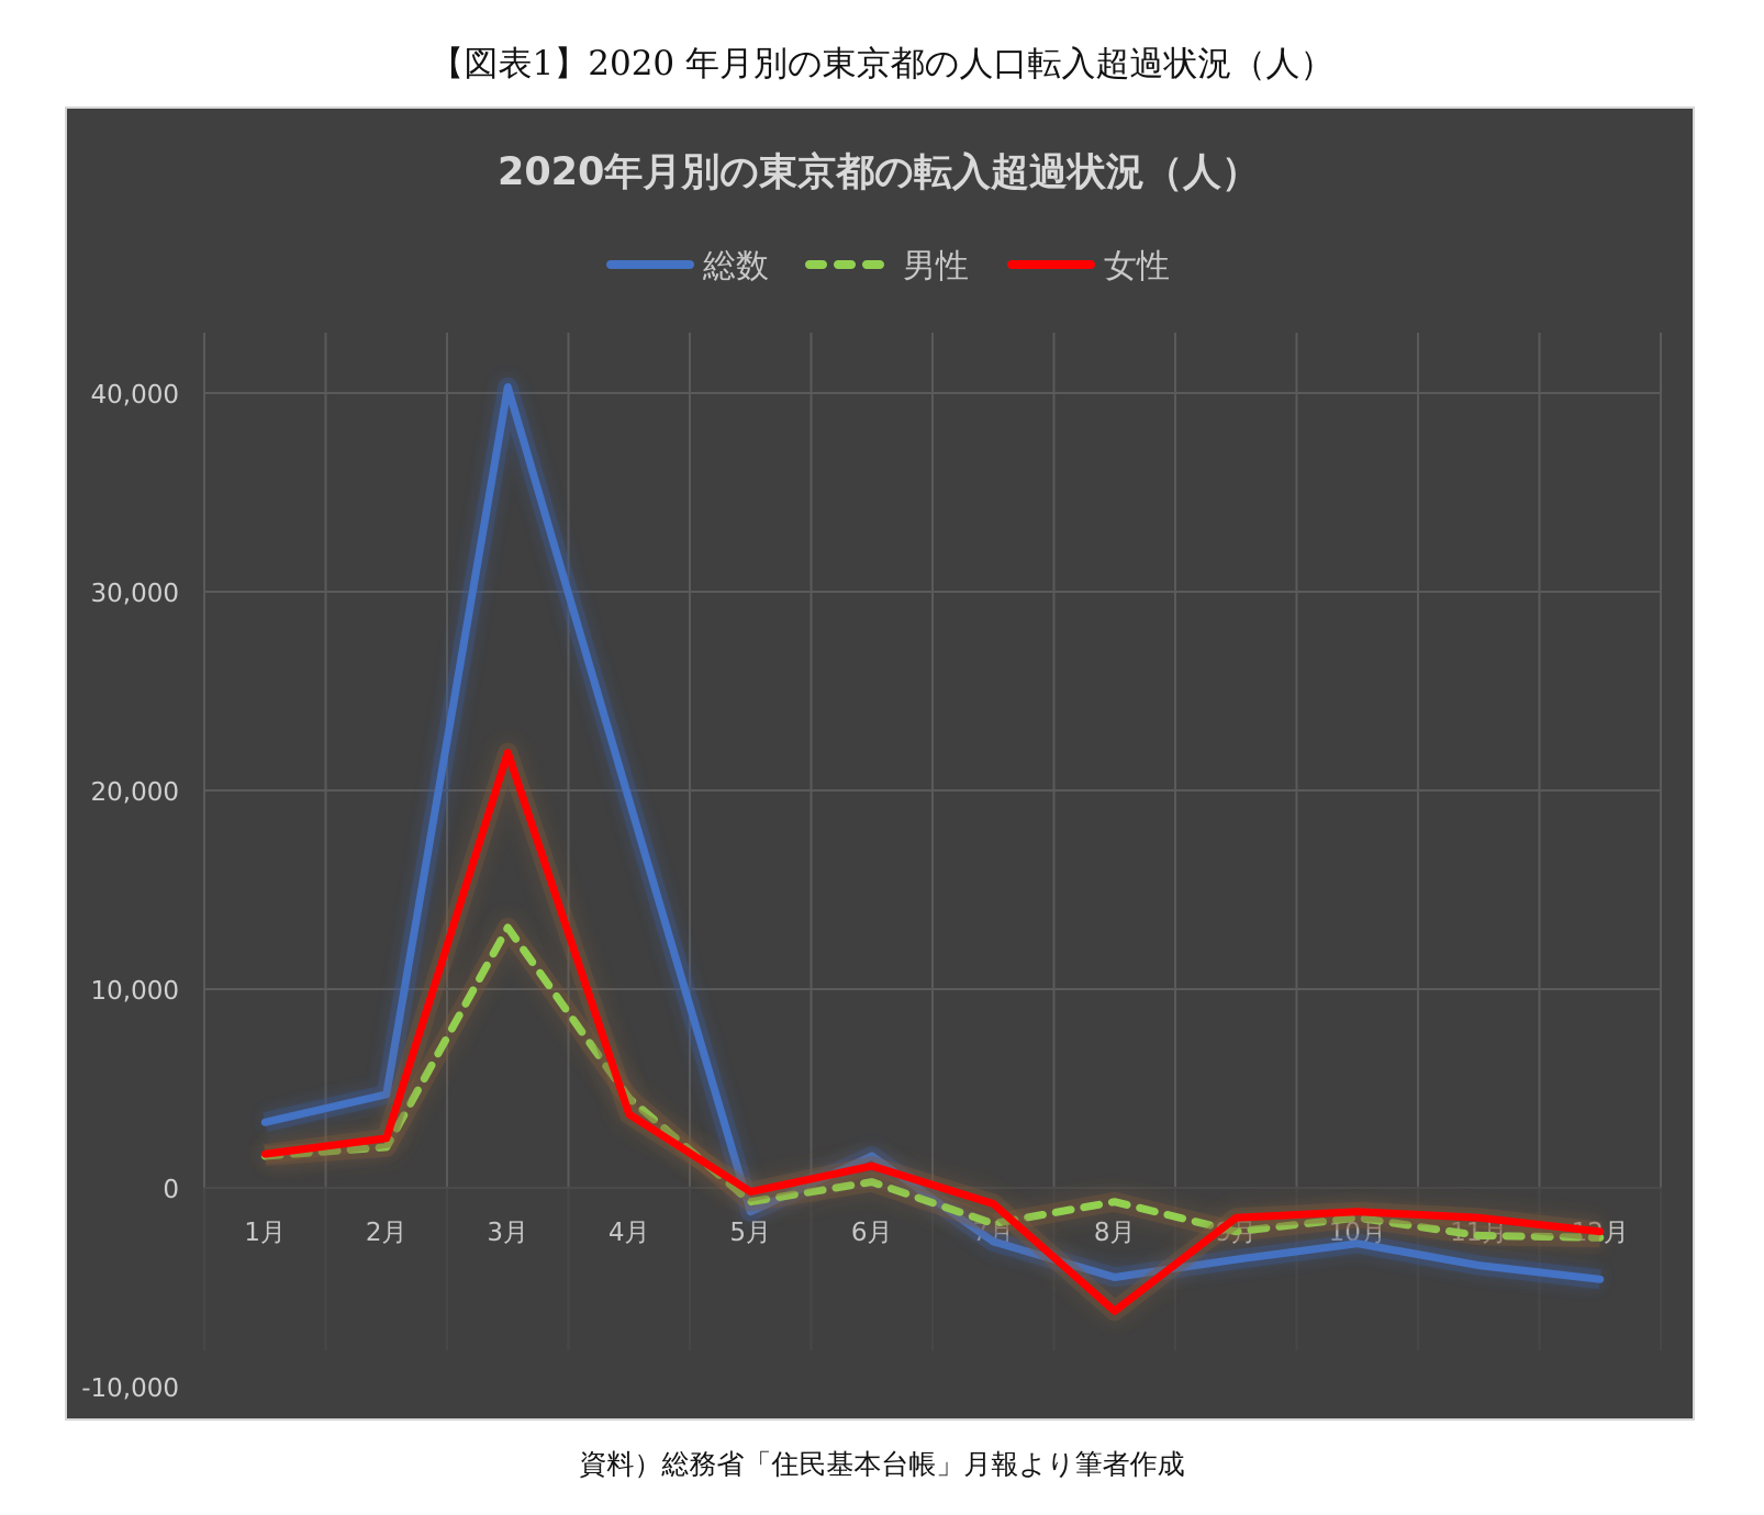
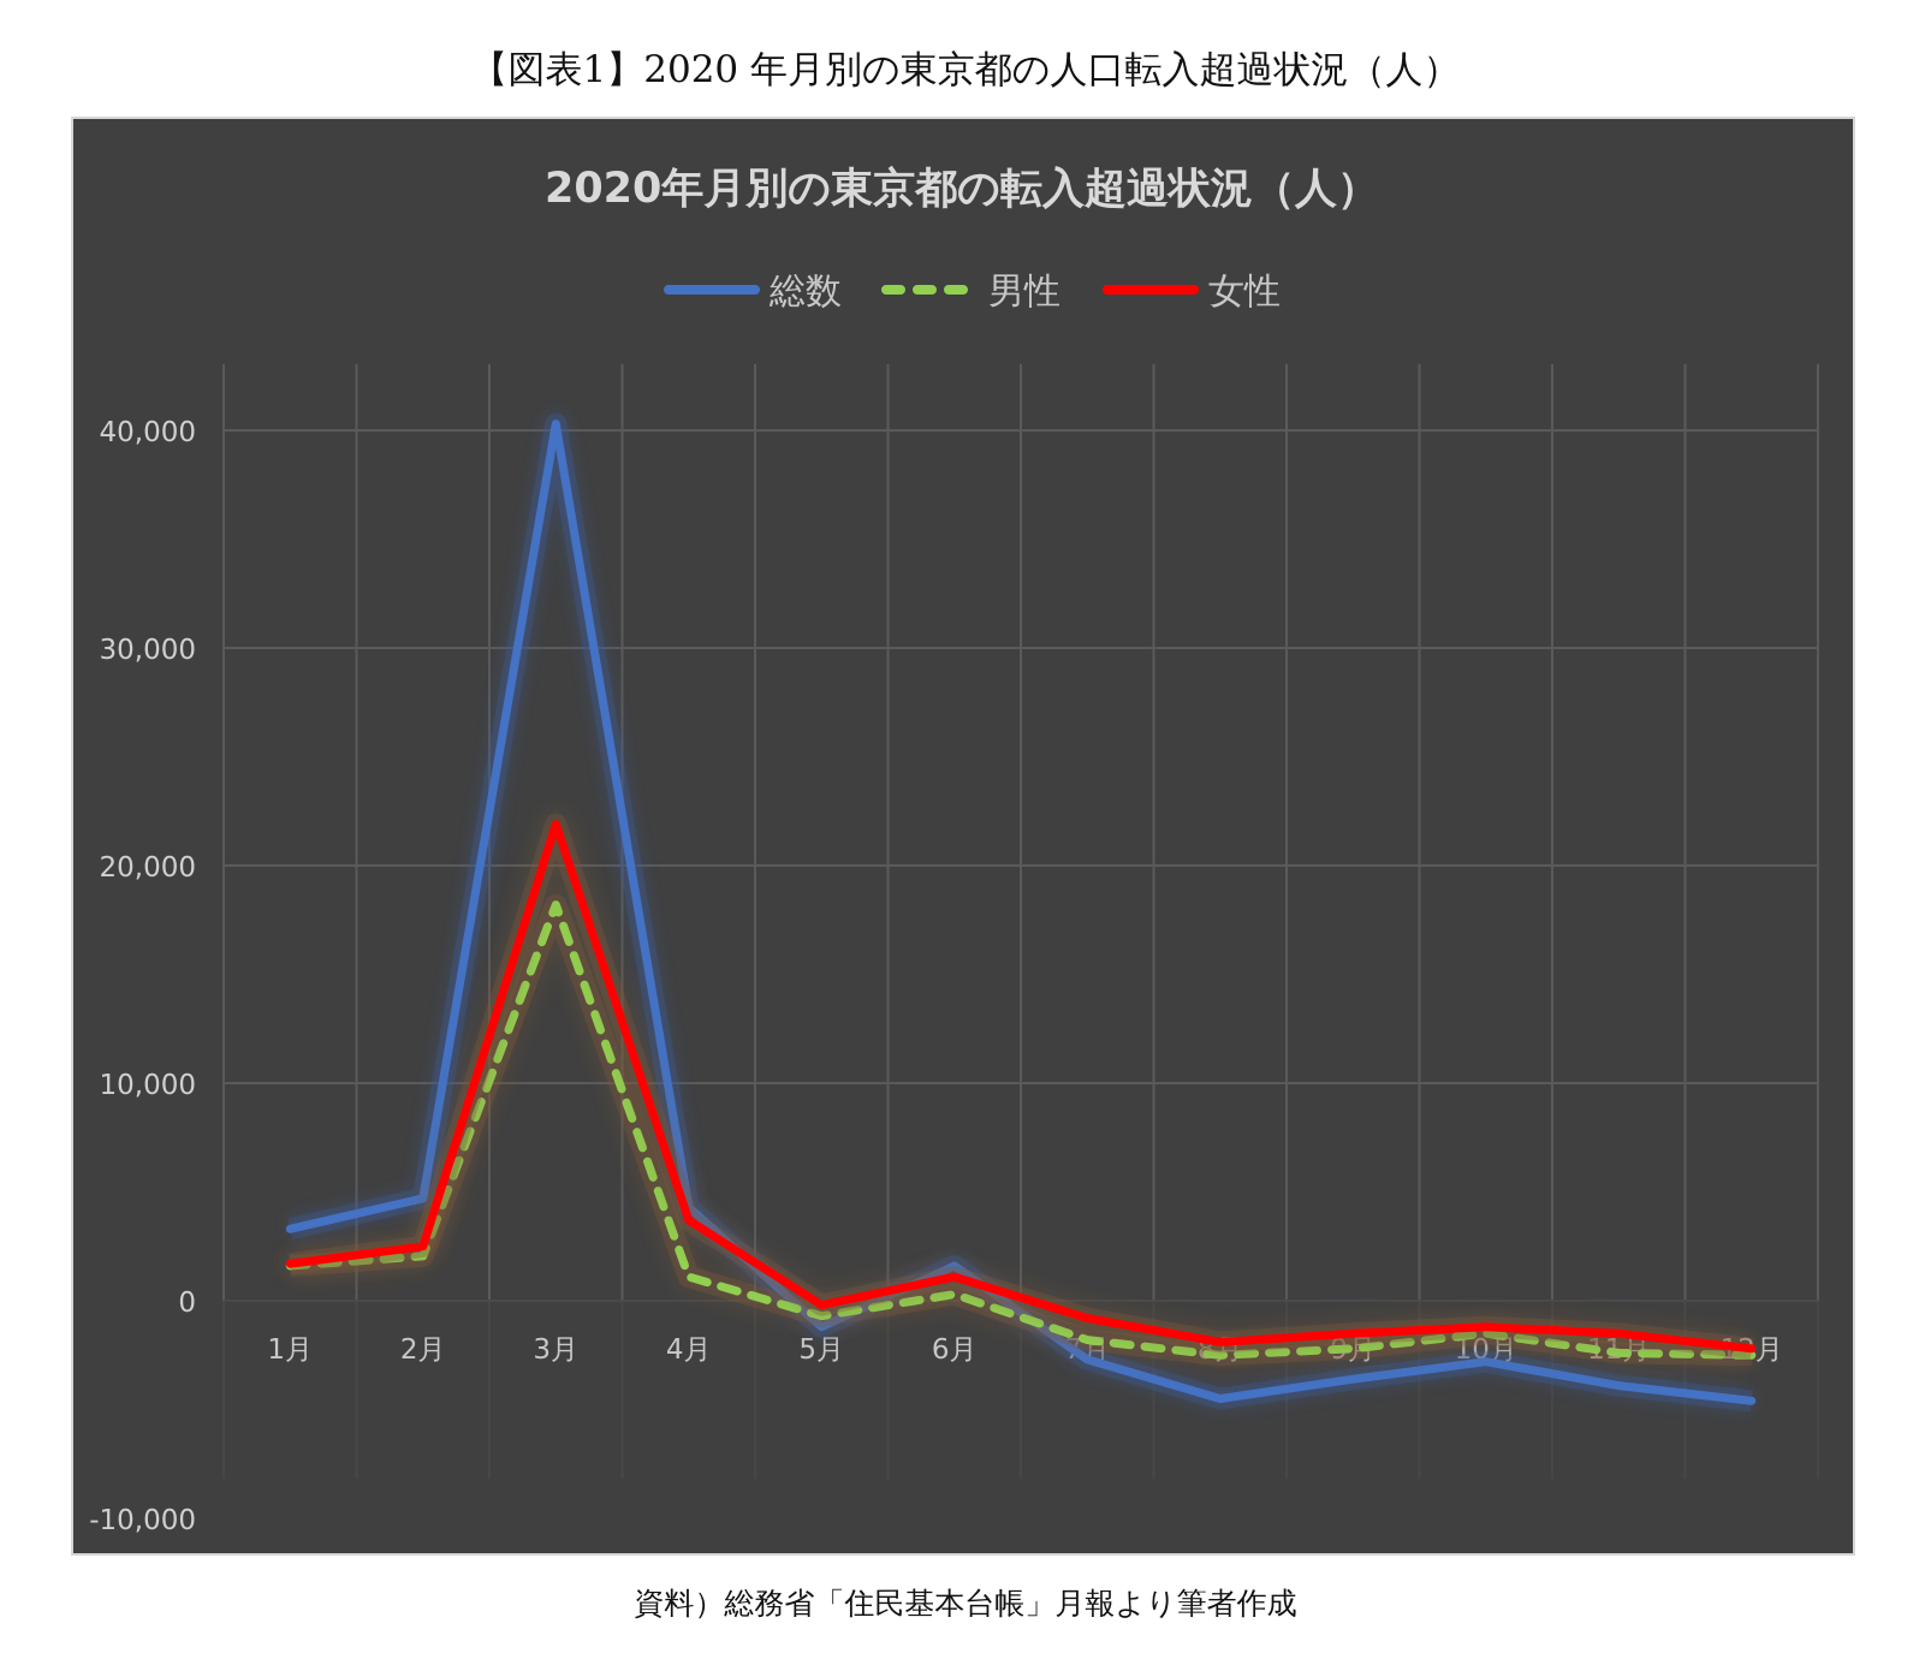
男性/3月: 13100 -> 18200
総数/4月: 19500 -> 4300
男性/4月: 4500 -> 1100
男性/8月: -700 -> -2500
女性/8月: -6200 -> -1900
